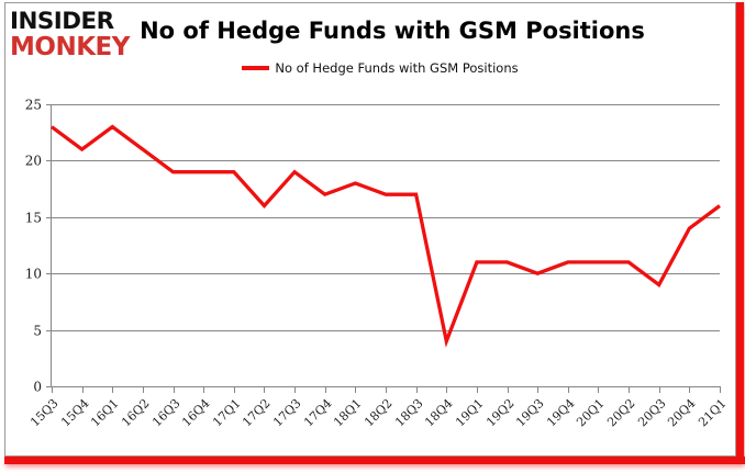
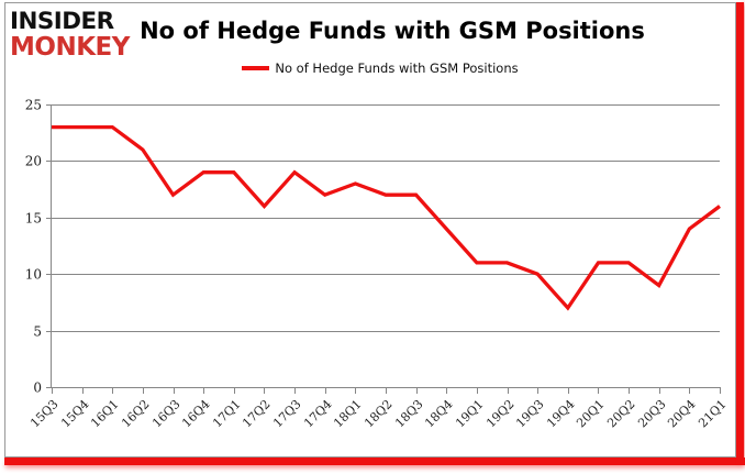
15Q4: 21 -> 23
16Q3: 19 -> 17
18Q4: 4 -> 14
19Q4: 11 -> 7
